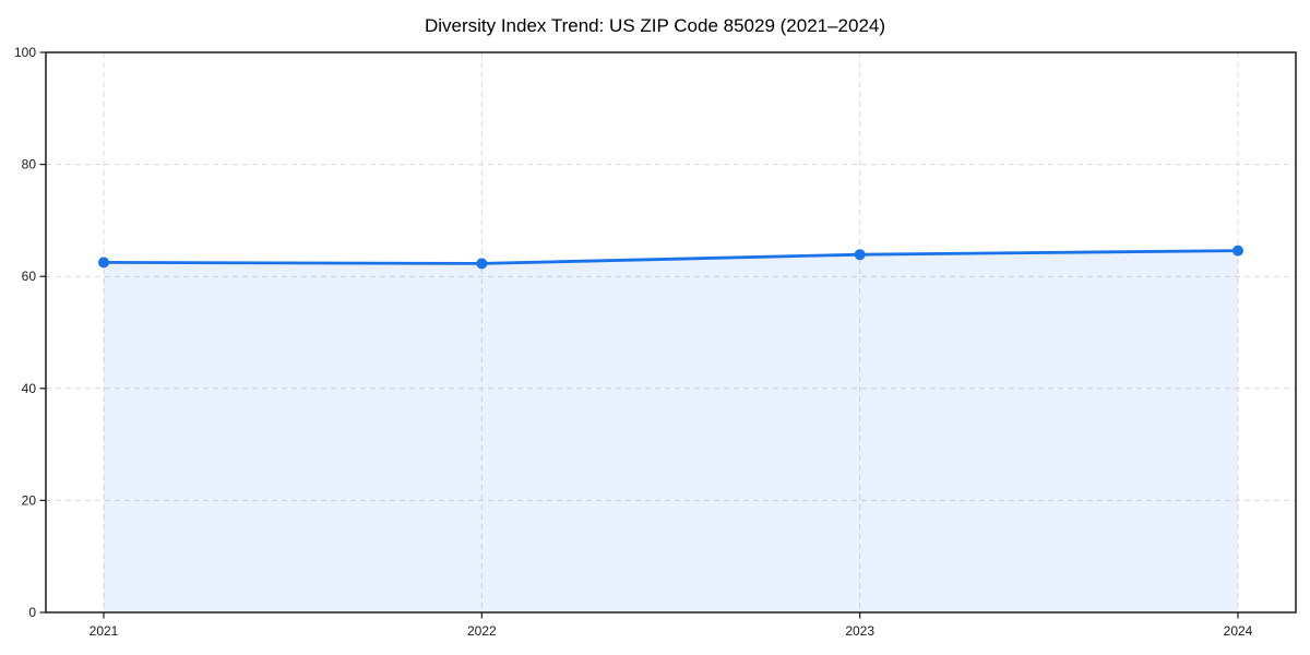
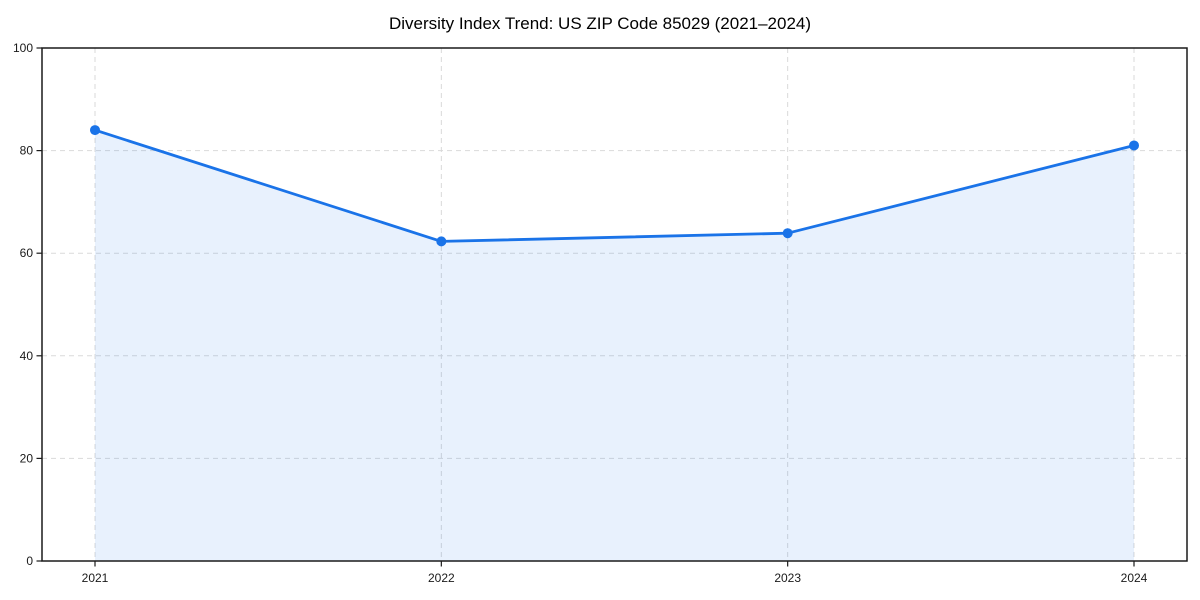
2021: 62 -> 84
2024: 65 -> 81
